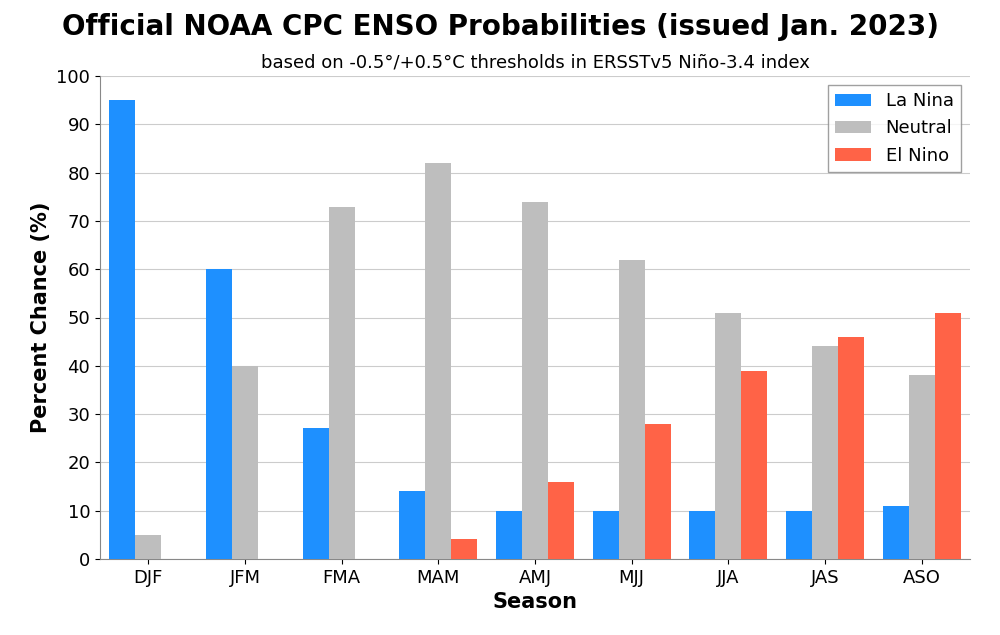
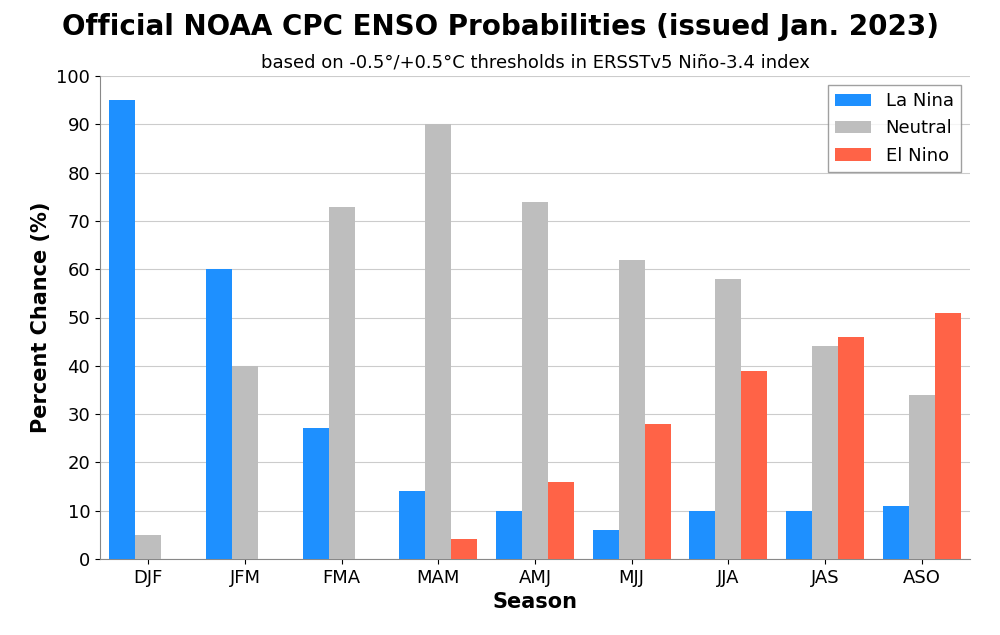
Neutral/MAM: 82 -> 90
La Nina/MJJ: 10 -> 6
Neutral/JJA: 51 -> 58
Neutral/ASO: 38 -> 34
